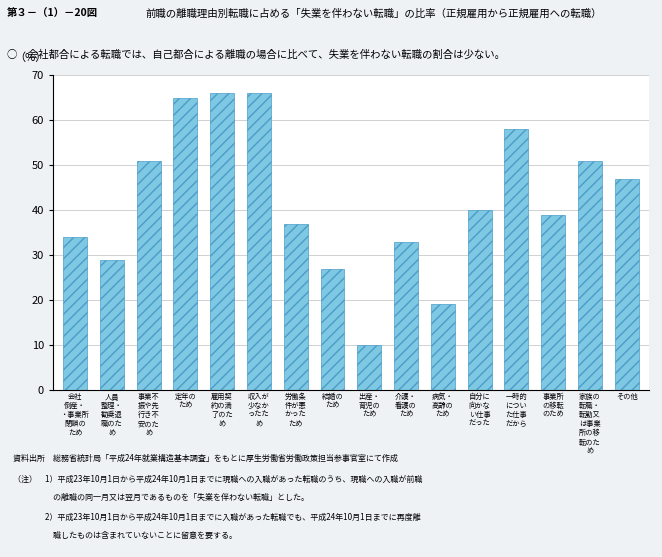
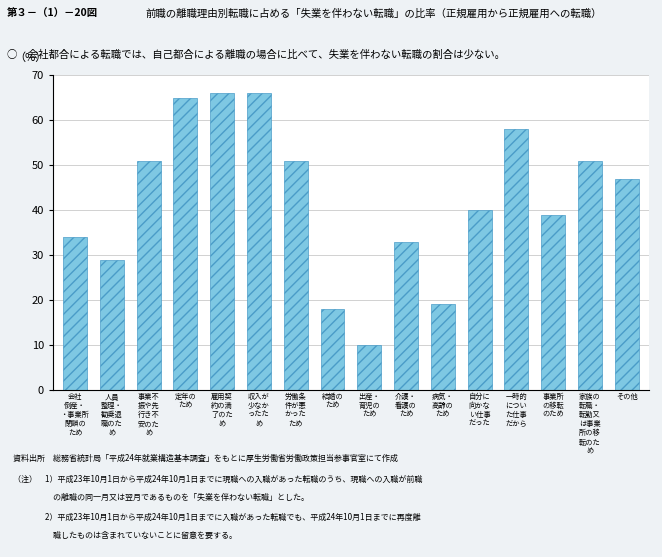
労働条 件が悪 かった ため: 37 -> 51
結婚の ため: 27 -> 18
